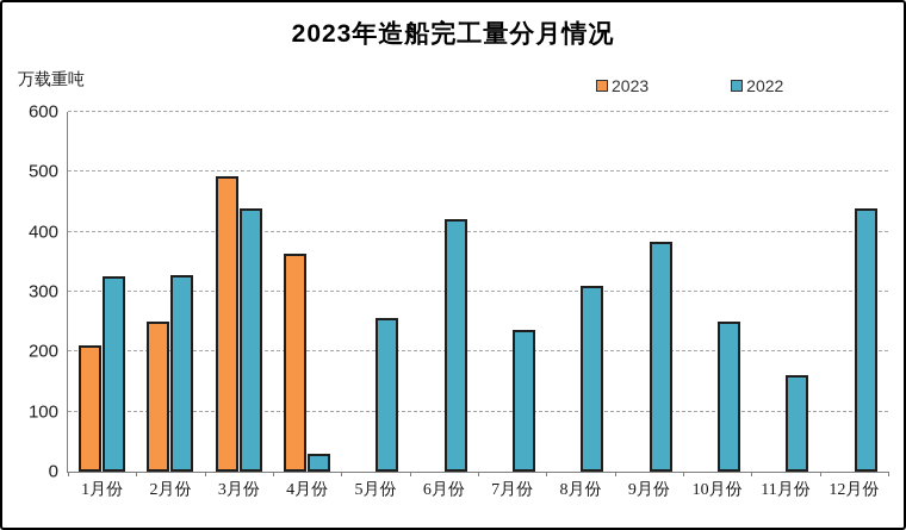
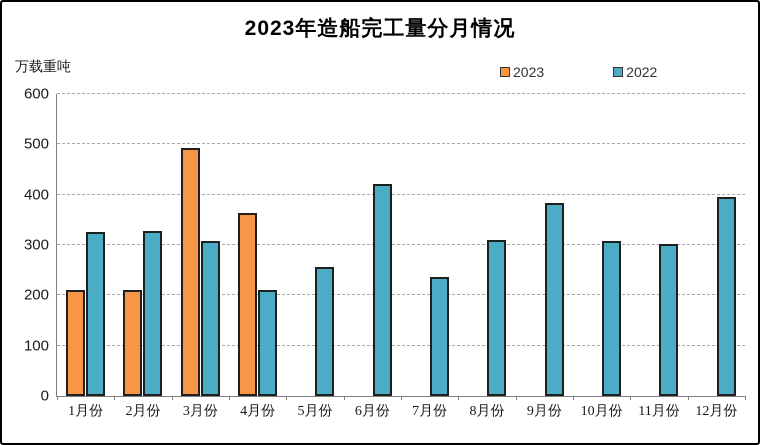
2023/2月份: 250 -> 210
2022/3月份: 440 -> 310
2022/4月份: 30 -> 210
2022/10月份: 250 -> 310
2022/11月份: 160 -> 300
2022/12月份: 440 -> 400
